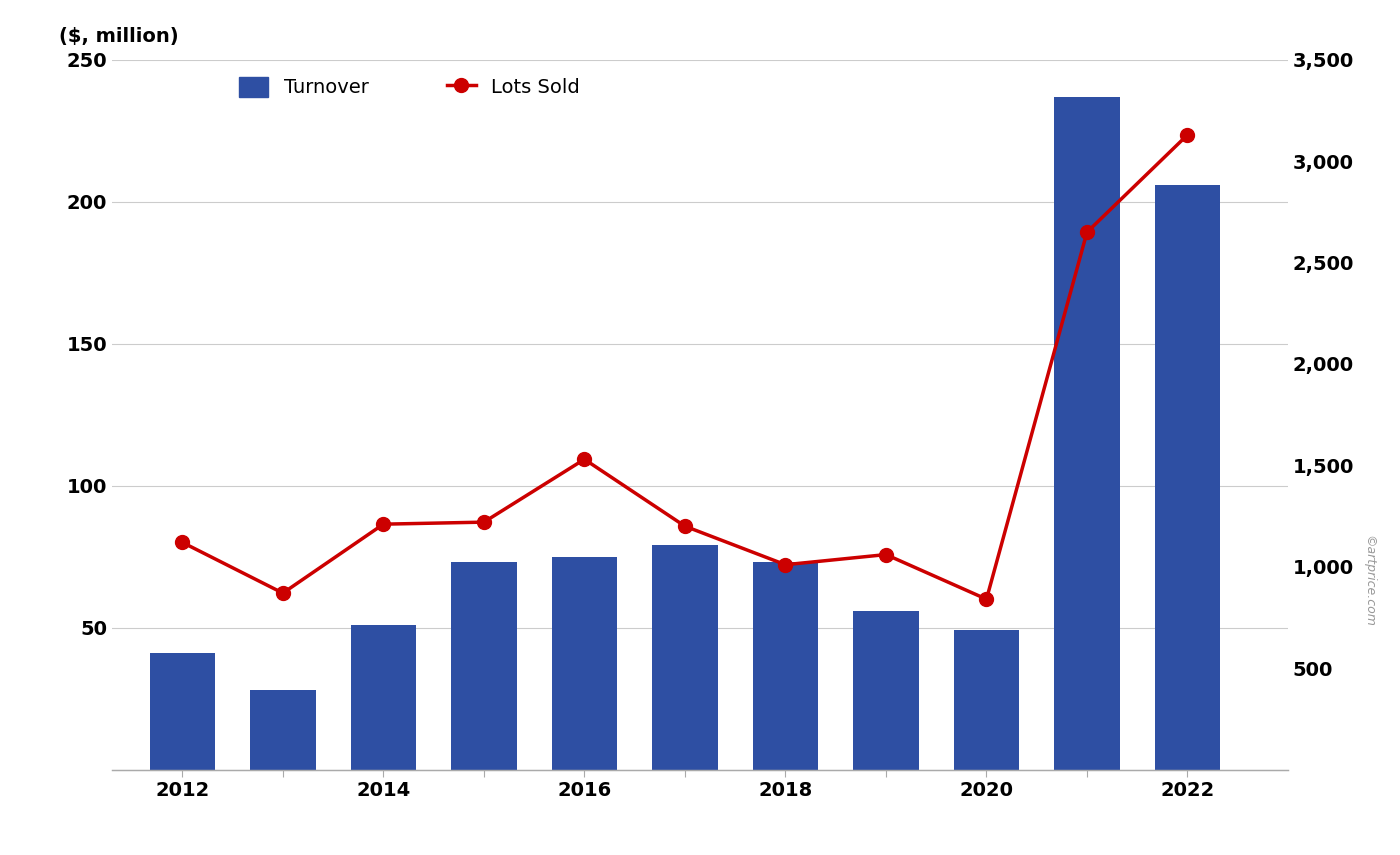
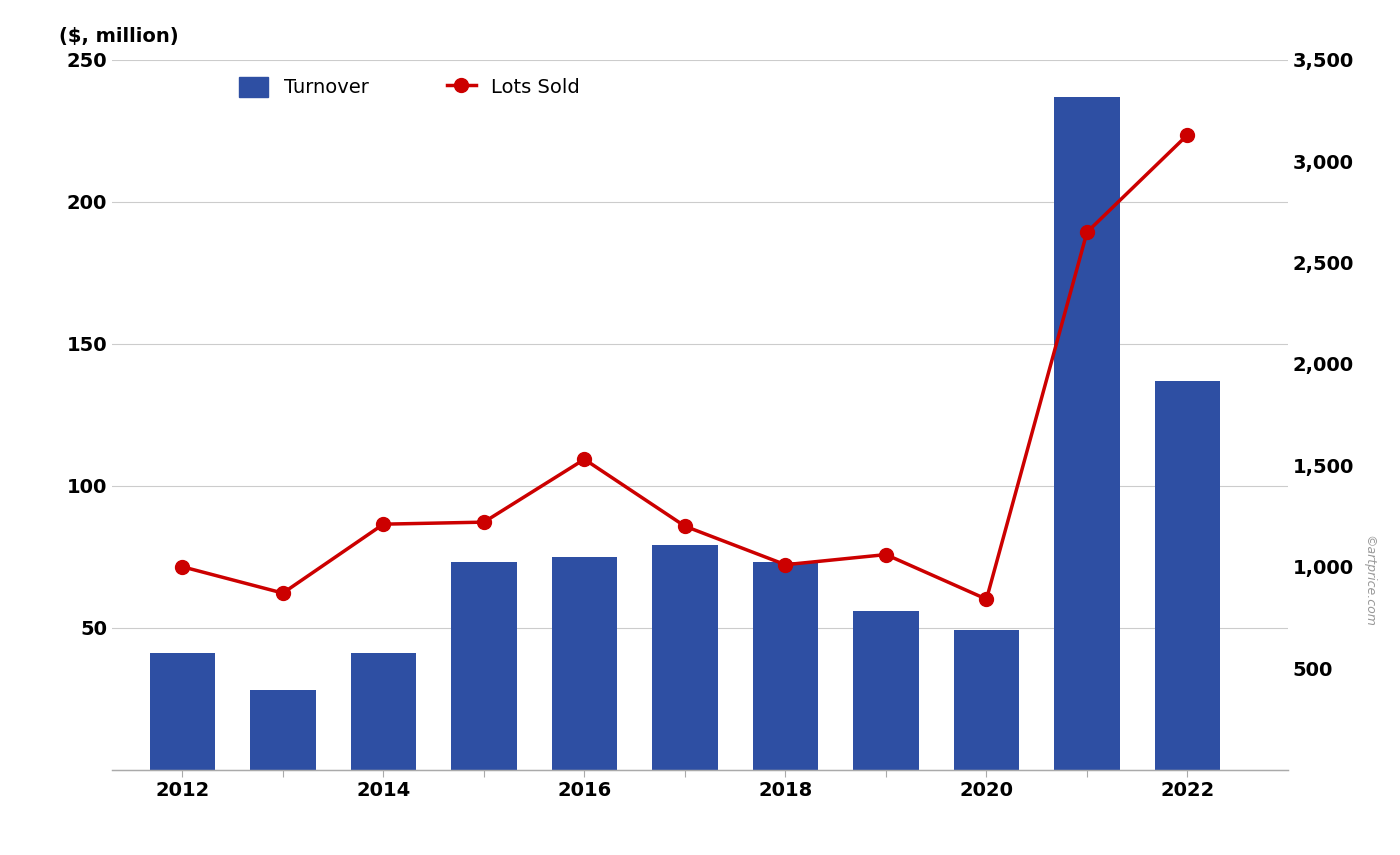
Lots Sold/2012: 1,120 -> 1,000
Turnover/2014: 51 -> 41
Turnover/2022: 206 -> 137
